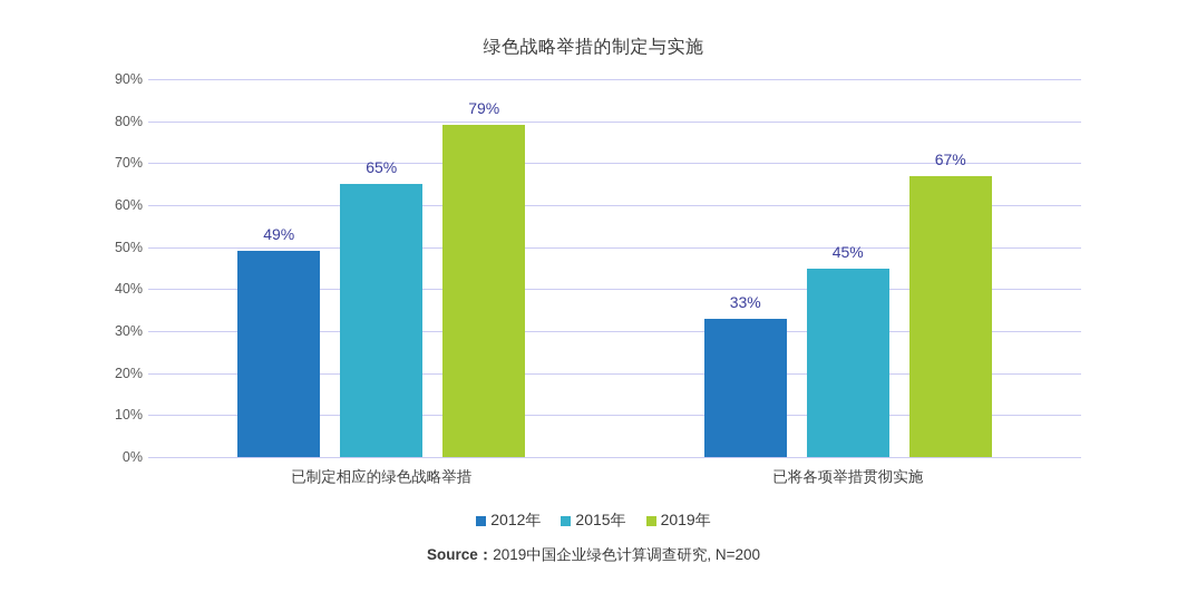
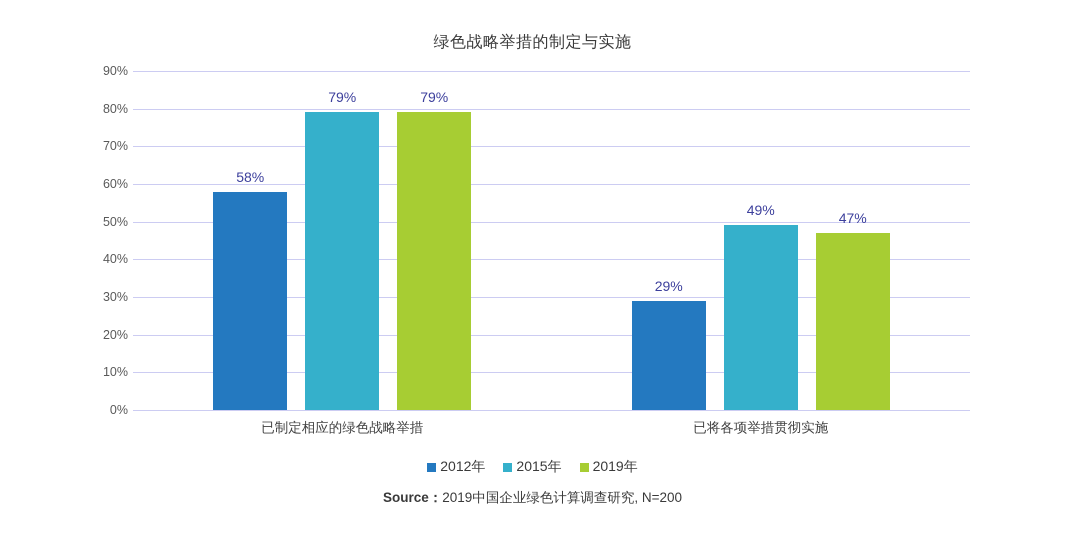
2012年/已制定相应的绿色战略举措: 49% -> 58%
2015年/已制定相应的绿色战略举措: 65% -> 79%
2012年/已将各项举措贯彻实施: 33% -> 29%
2015年/已将各项举措贯彻实施: 45% -> 49%
2019年/已将各项举措贯彻实施: 67% -> 47%
